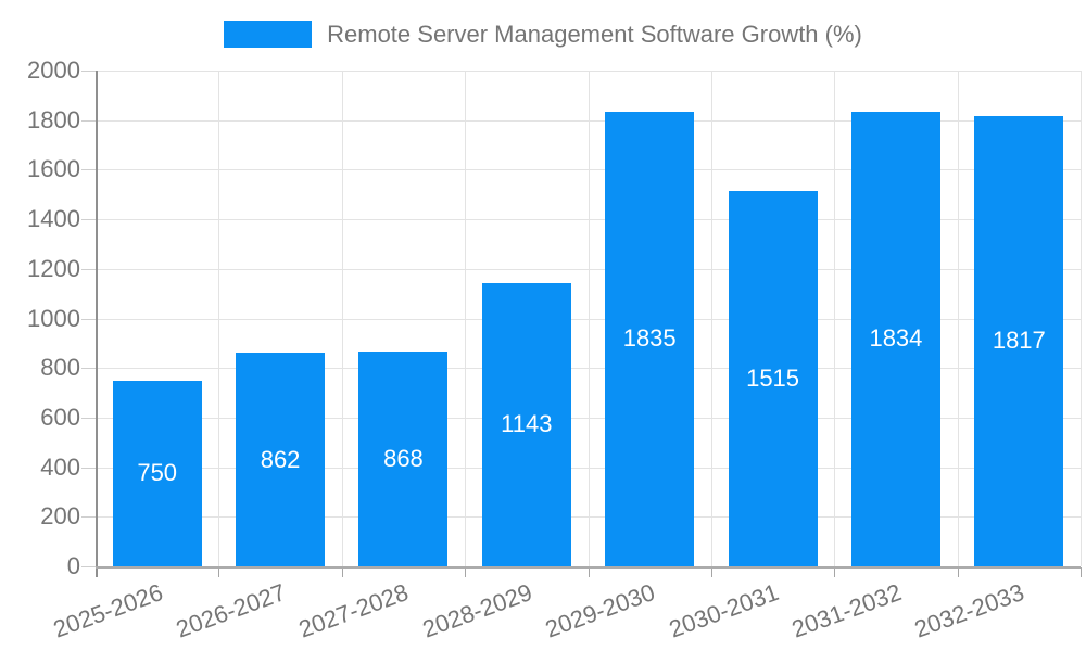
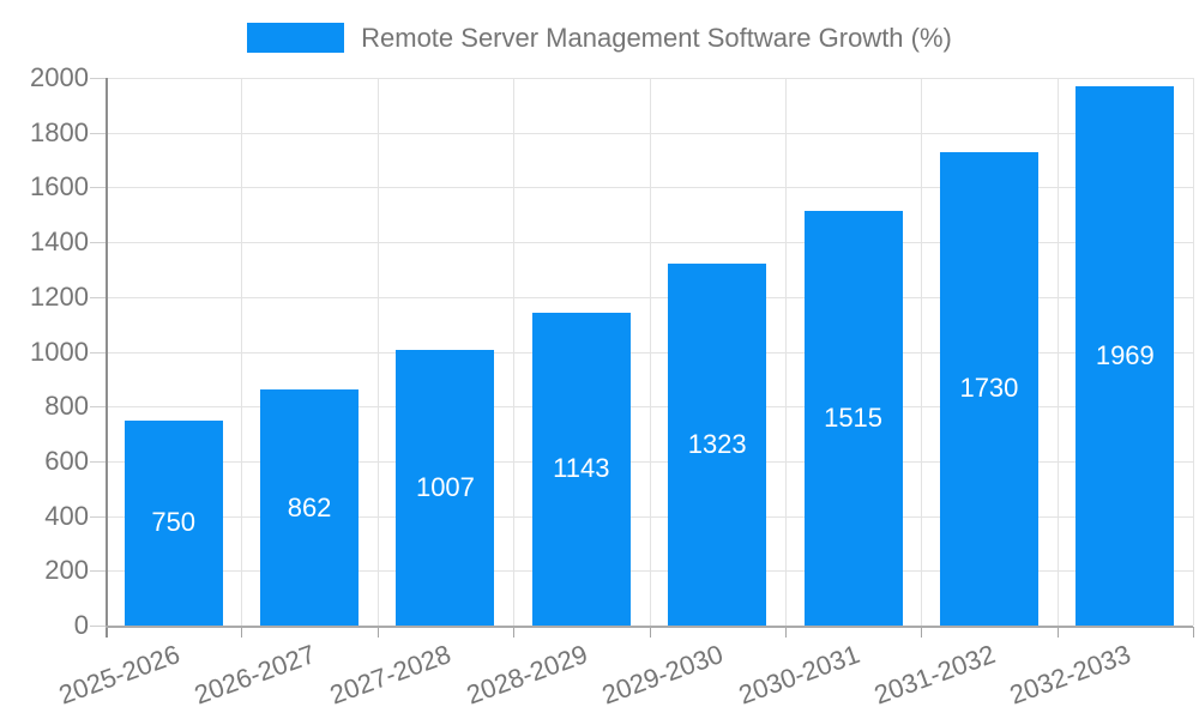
2027-2028: 868 -> 1007
2029-2030: 1835 -> 1323
2031-2032: 1834 -> 1730
2032-2033: 1817 -> 1969
